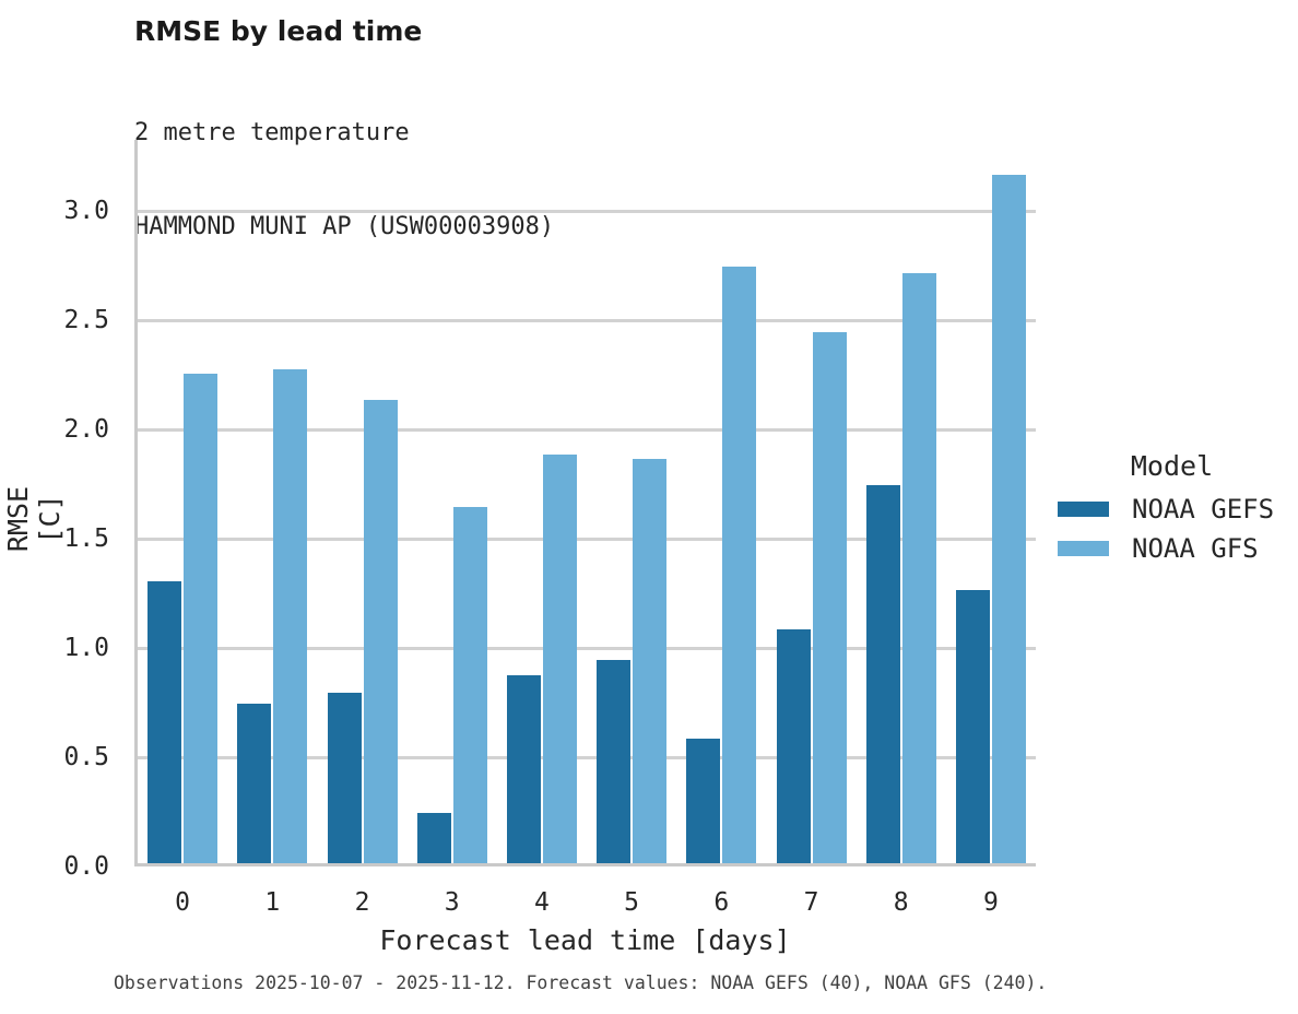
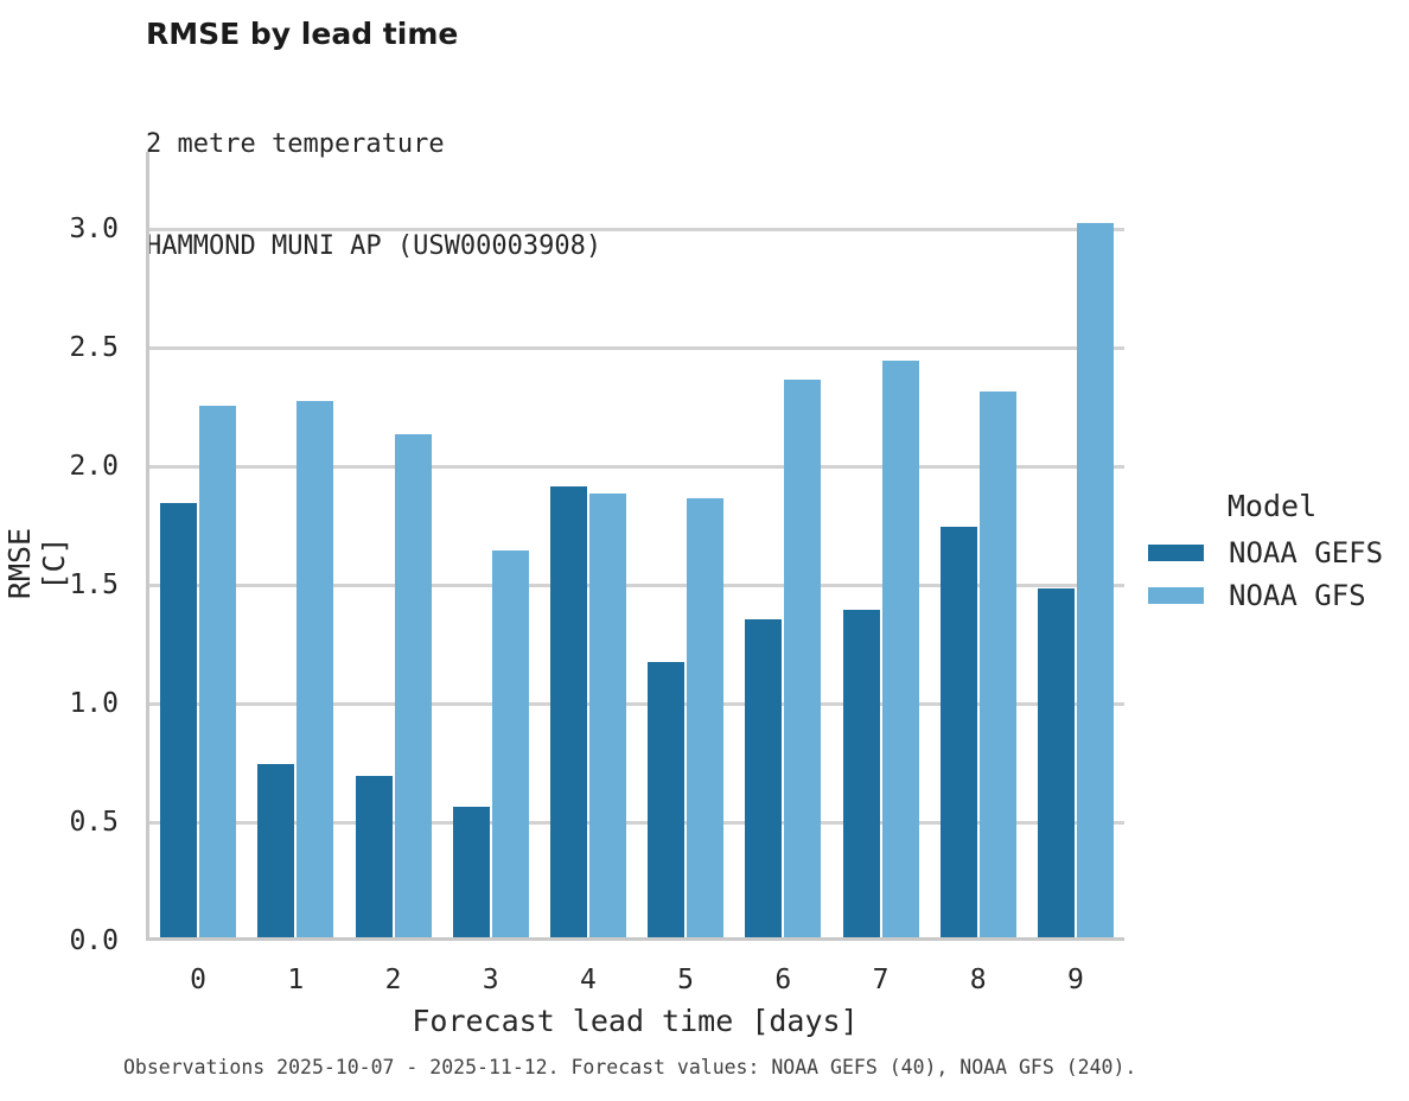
NOAA GEFS/0: 1.29 -> 1.83
NOAA GEFS/2: 0.78 -> 0.68
NOAA GEFS/3: 0.23 -> 0.55
NOAA GEFS/4: 0.86 -> 1.90
NOAA GEFS/5: 0.93 -> 1.16
NOAA GEFS/6: 0.57 -> 1.34
NOAA GFS/6: 2.73 -> 2.35
NOAA GEFS/7: 1.07 -> 1.38
NOAA GFS/8: 2.70 -> 2.30
NOAA GEFS/9: 1.25 -> 1.47
NOAA GFS/9: 3.15 -> 3.01
